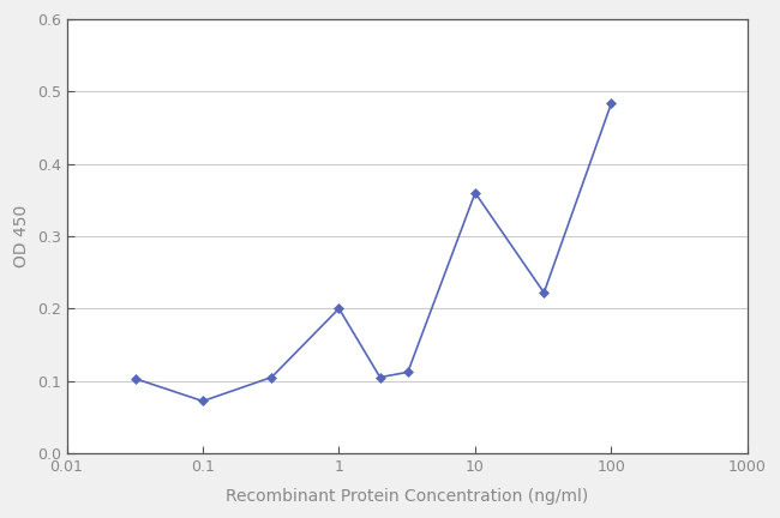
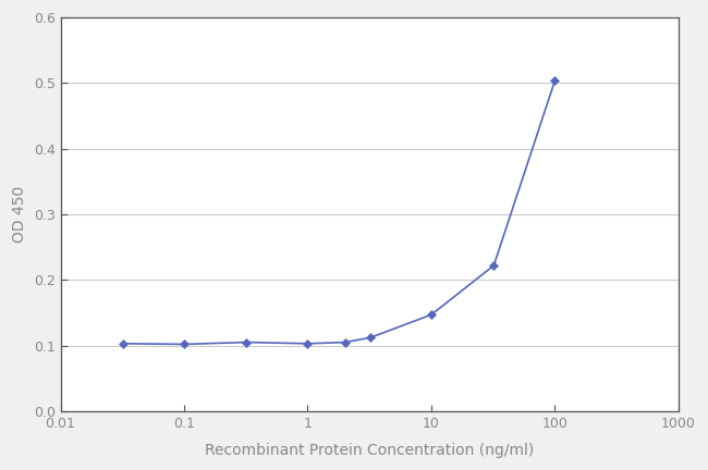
0.1: 0.072 -> 0.102
1: 0.200 -> 0.103
10: 0.360 -> 0.147
100: 0.484 -> 0.504
